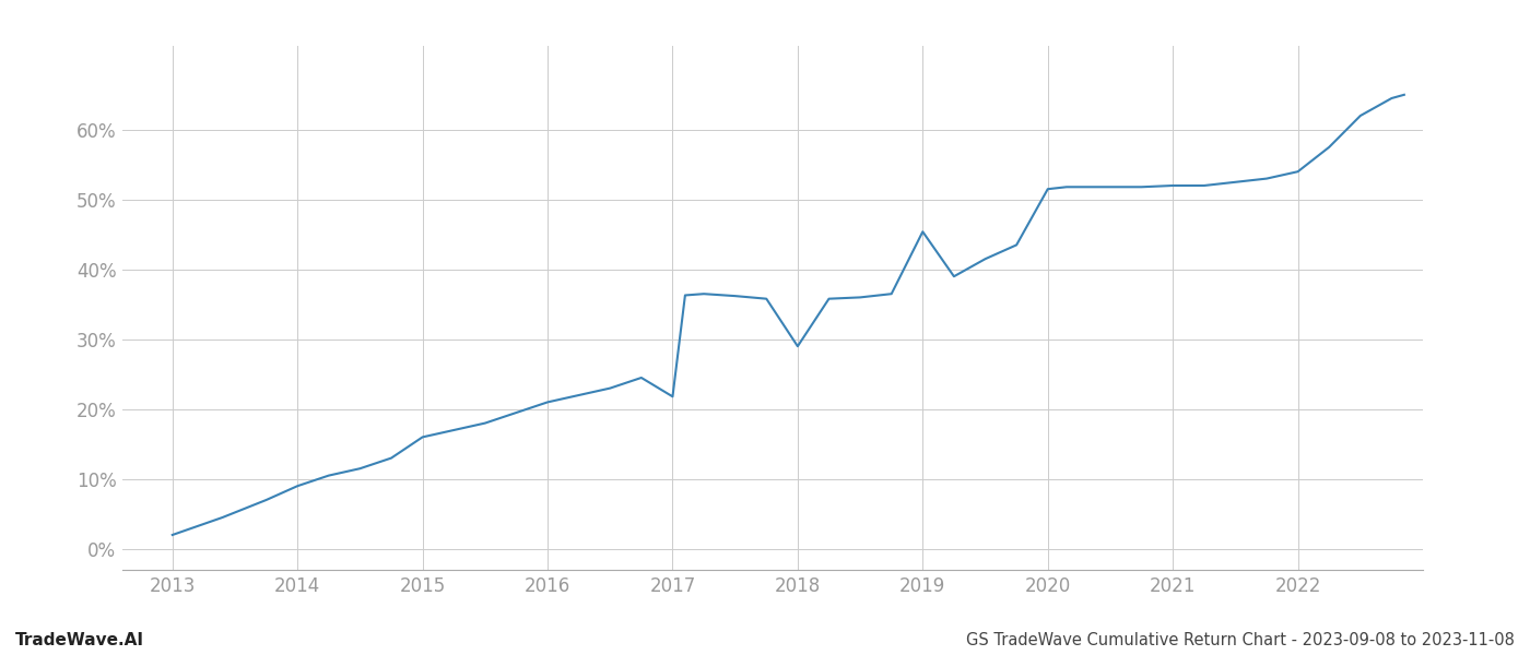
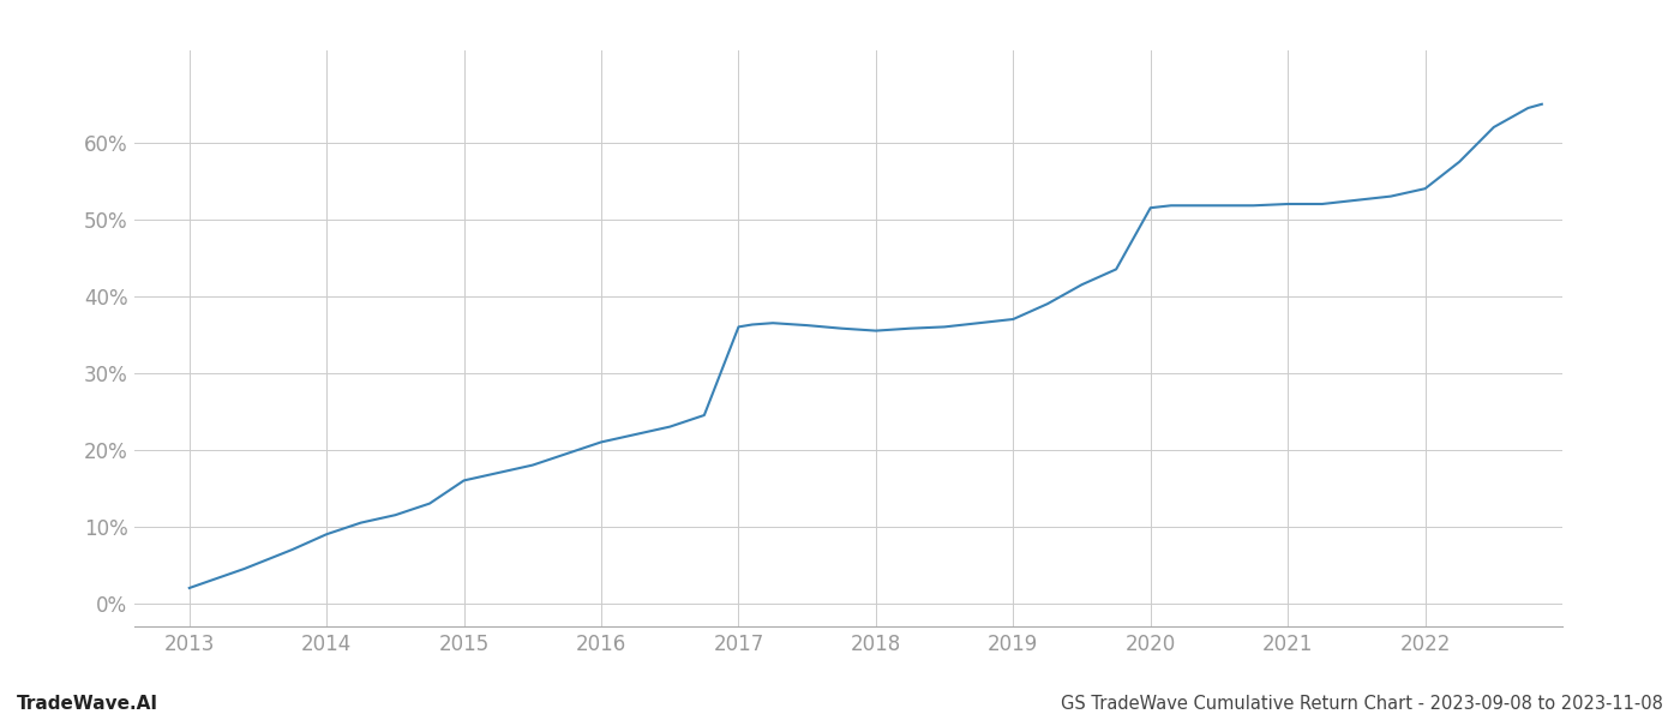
2017: 21.8% -> 36.0%
2018: 29.0% -> 35.5%
2019: 45.4% -> 37.0%
